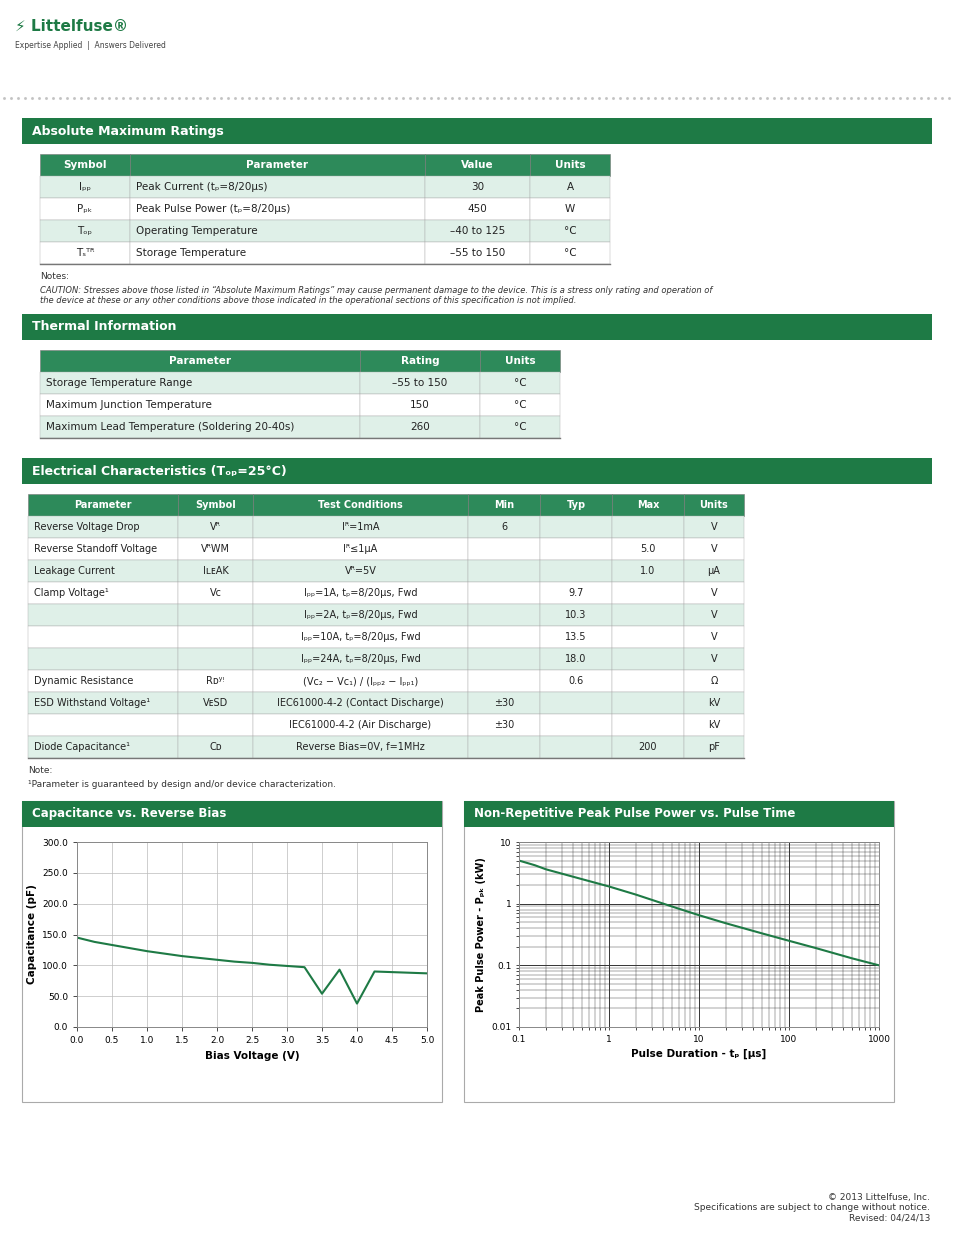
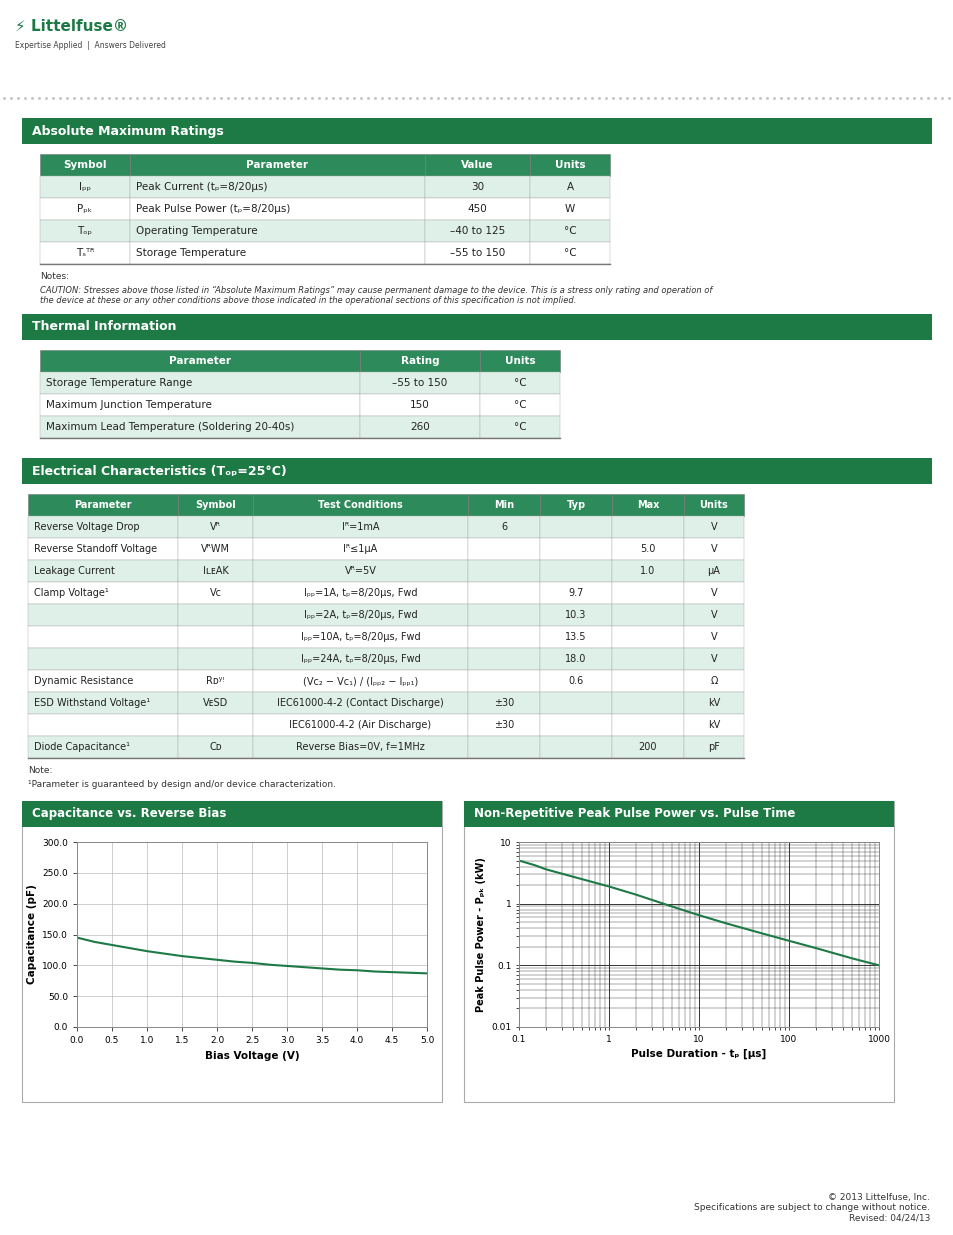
3.5: 54 -> 95
4.0: 38 -> 92
